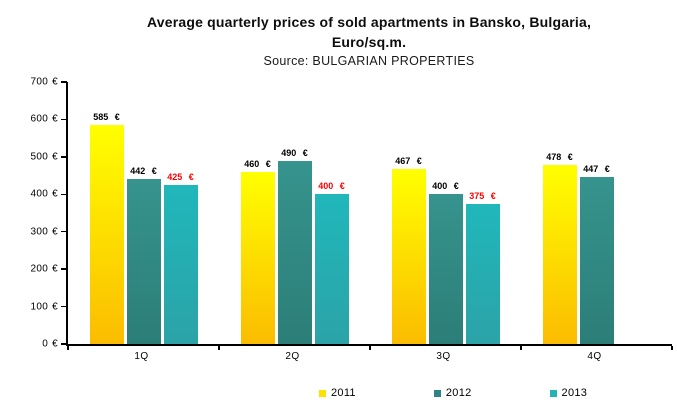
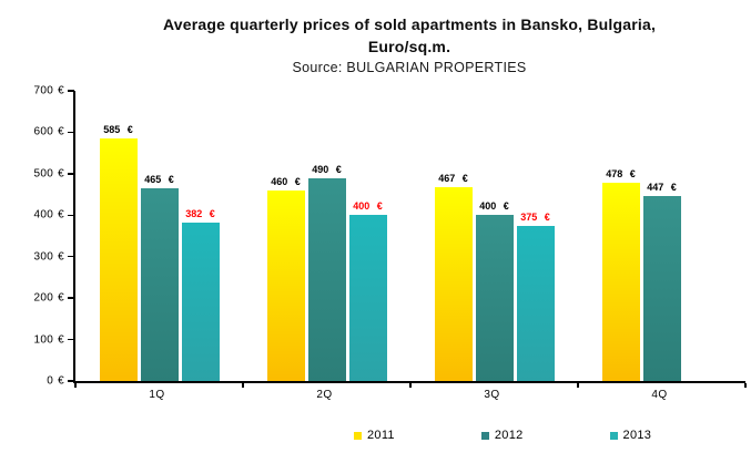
2012/1Q: 442 -> 465
2013/1Q: 425 -> 382
